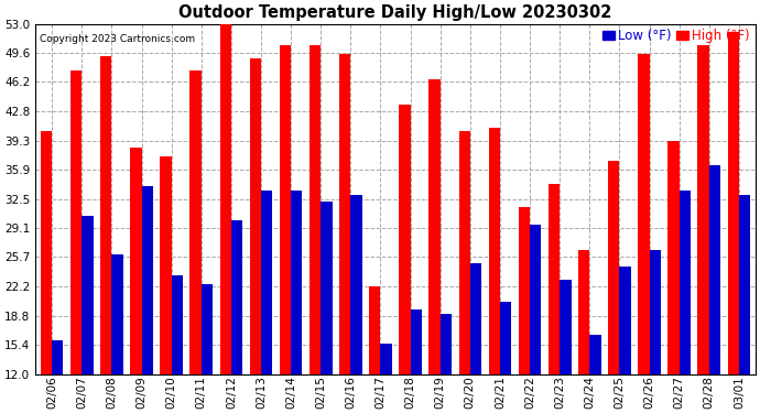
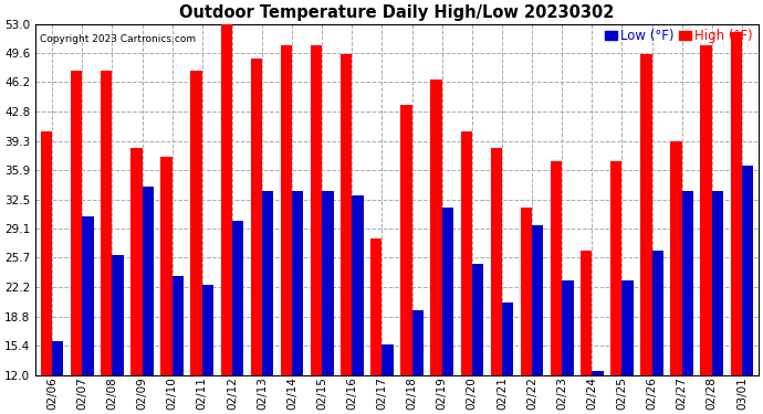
High (°F)/02/08: 49.2 -> 47.5
Low (°F)/02/15: 32.2 -> 33.5
High (°F)/02/17: 22.2 -> 28.0
Low (°F)/02/19: 19.0 -> 31.5
High (°F)/02/21: 40.8 -> 38.5
High (°F)/02/23: 34.2 -> 37.0
Low (°F)/02/24: 16.6 -> 12.5
Low (°F)/02/25: 24.6 -> 23.0
Low (°F)/02/28: 36.4 -> 33.5
Low (°F)/03/01: 33.0 -> 36.5
